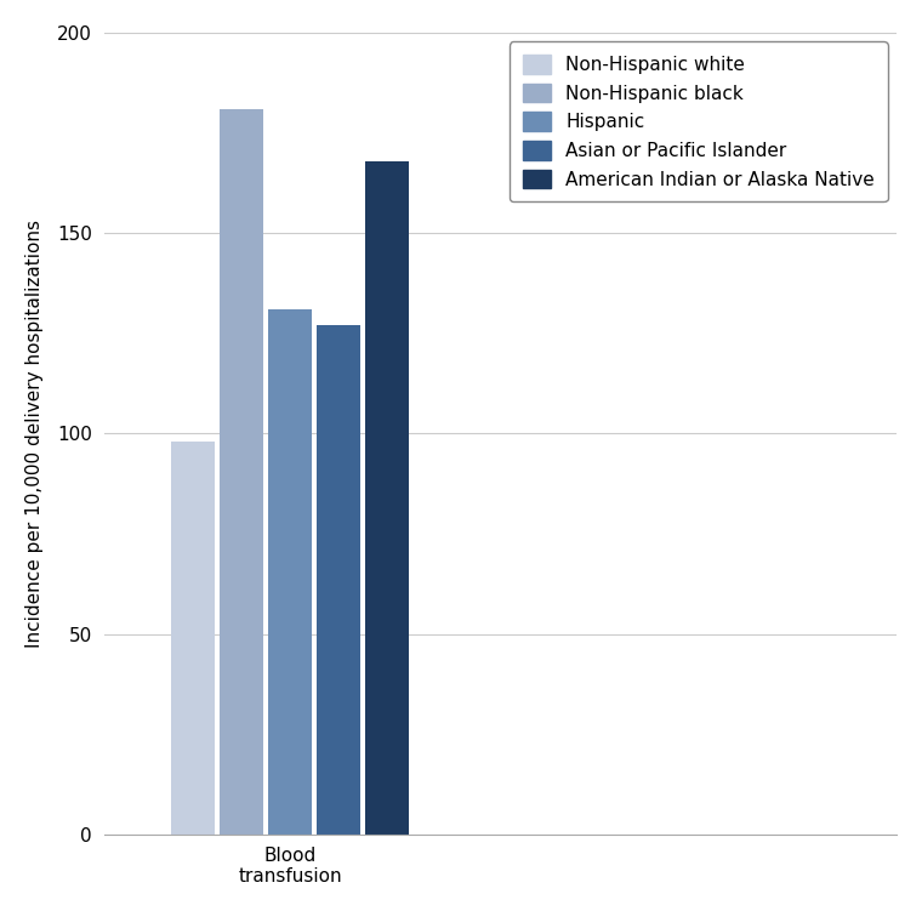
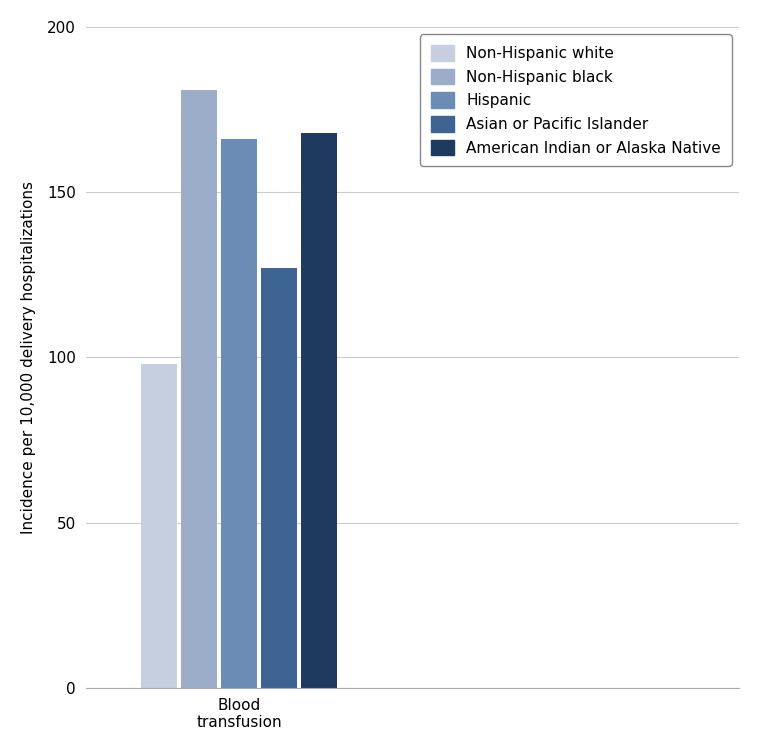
Blood transfusion: 131 -> 166
